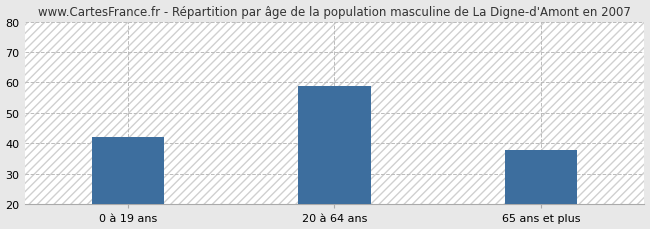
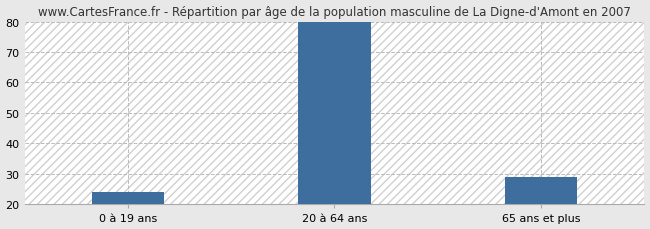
0 à 19 ans: 42 -> 24
20 à 64 ans: 59 -> 80
65 ans et plus: 38 -> 29
